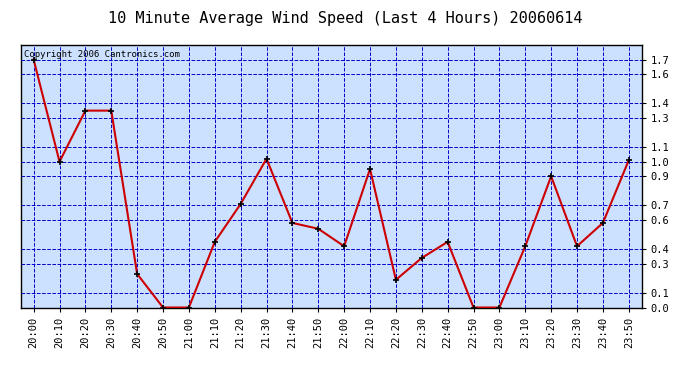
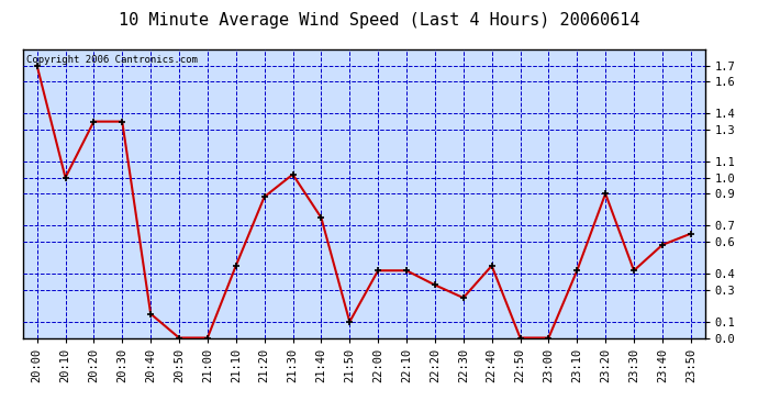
20:40: 0.23 -> 0.15
21:20: 0.71 -> 0.88
21:40: 0.58 -> 0.75
21:50: 0.54 -> 0.10
22:10: 0.95 -> 0.42
22:20: 0.19 -> 0.33
22:30: 0.34 -> 0.25
23:50: 1.01 -> 0.65
